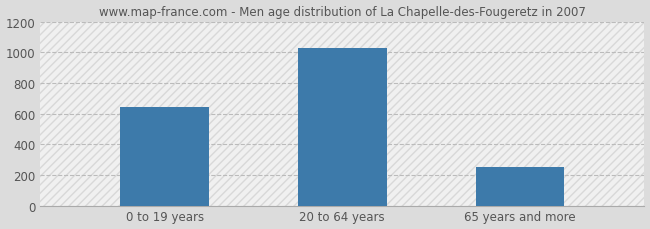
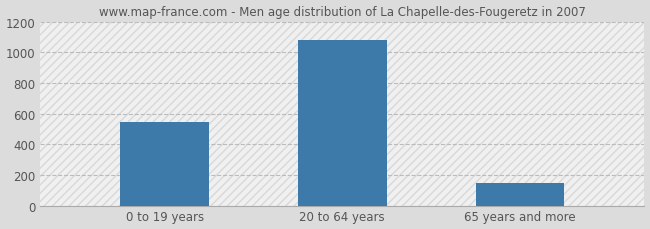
0 to 19 years: 640 -> 540
20 to 64 years: 1030 -> 1080
65 years and more: 250 -> 150
